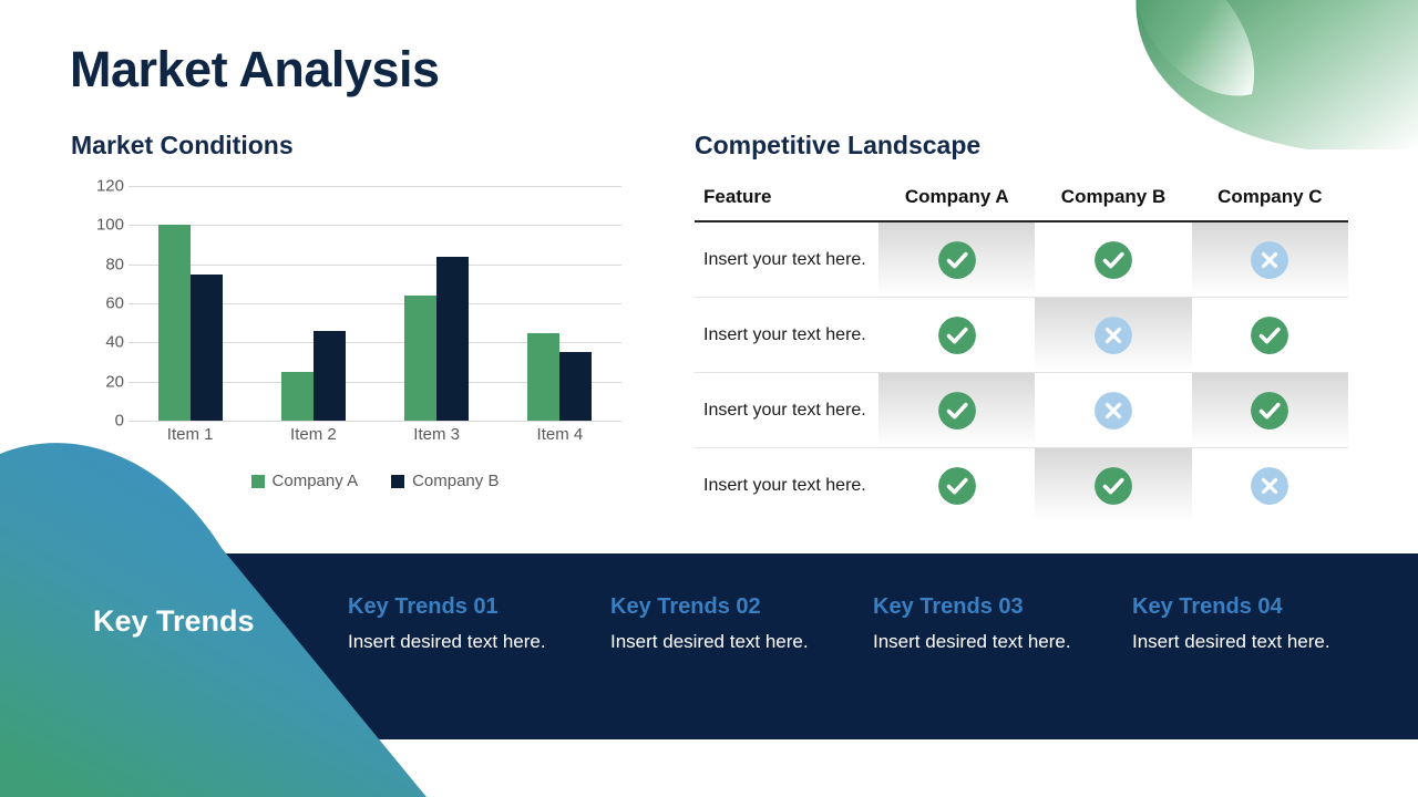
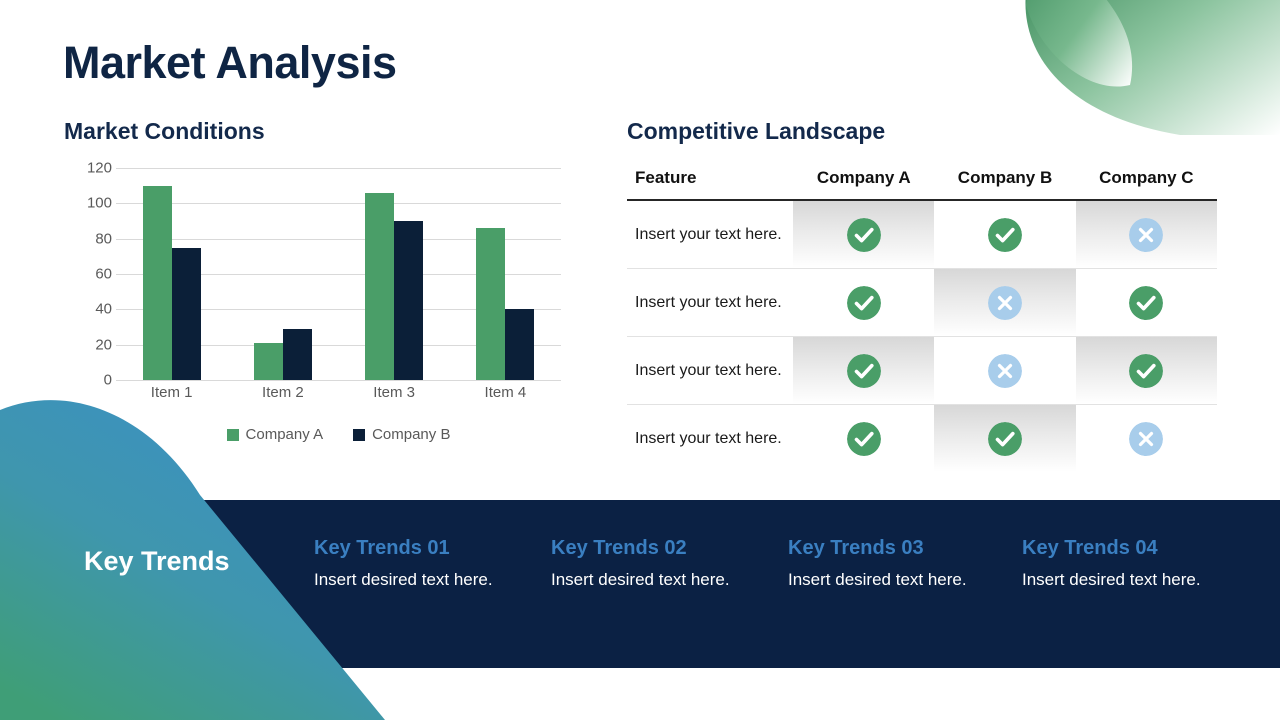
Company A/Item 1: 100 -> 110
Company A/Item 2: 25 -> 21
Company B/Item 2: 46 -> 29
Company A/Item 3: 64 -> 106
Company B/Item 3: 84 -> 90
Company A/Item 4: 45 -> 86
Company B/Item 4: 35 -> 40
